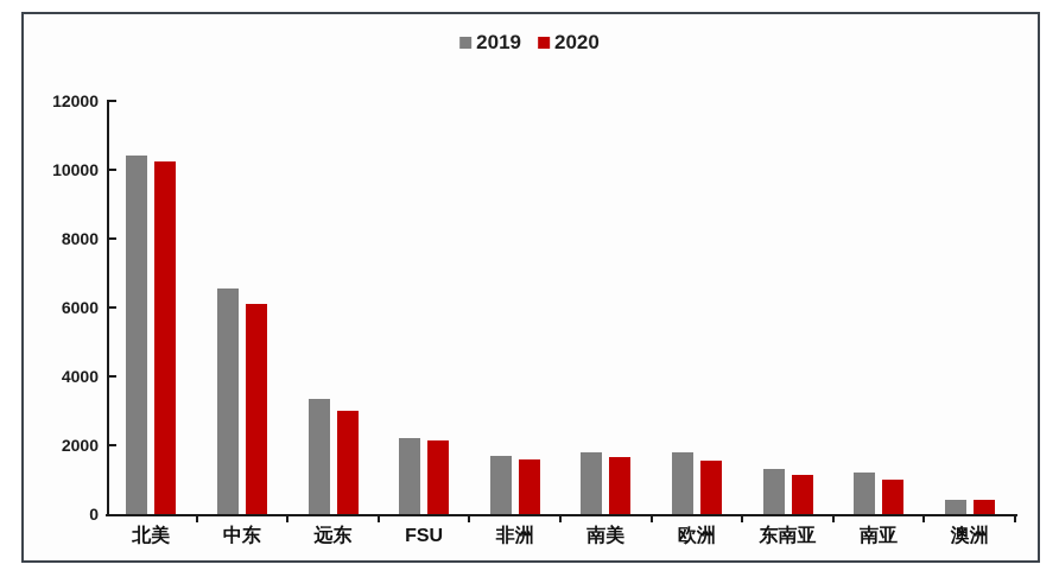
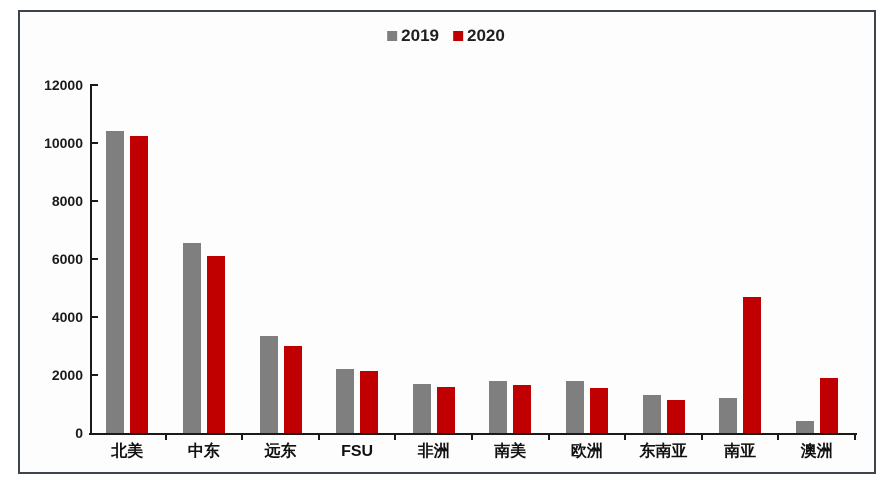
2020/南亚: 1000 -> 4700
2020/澳洲: 400 -> 1900
